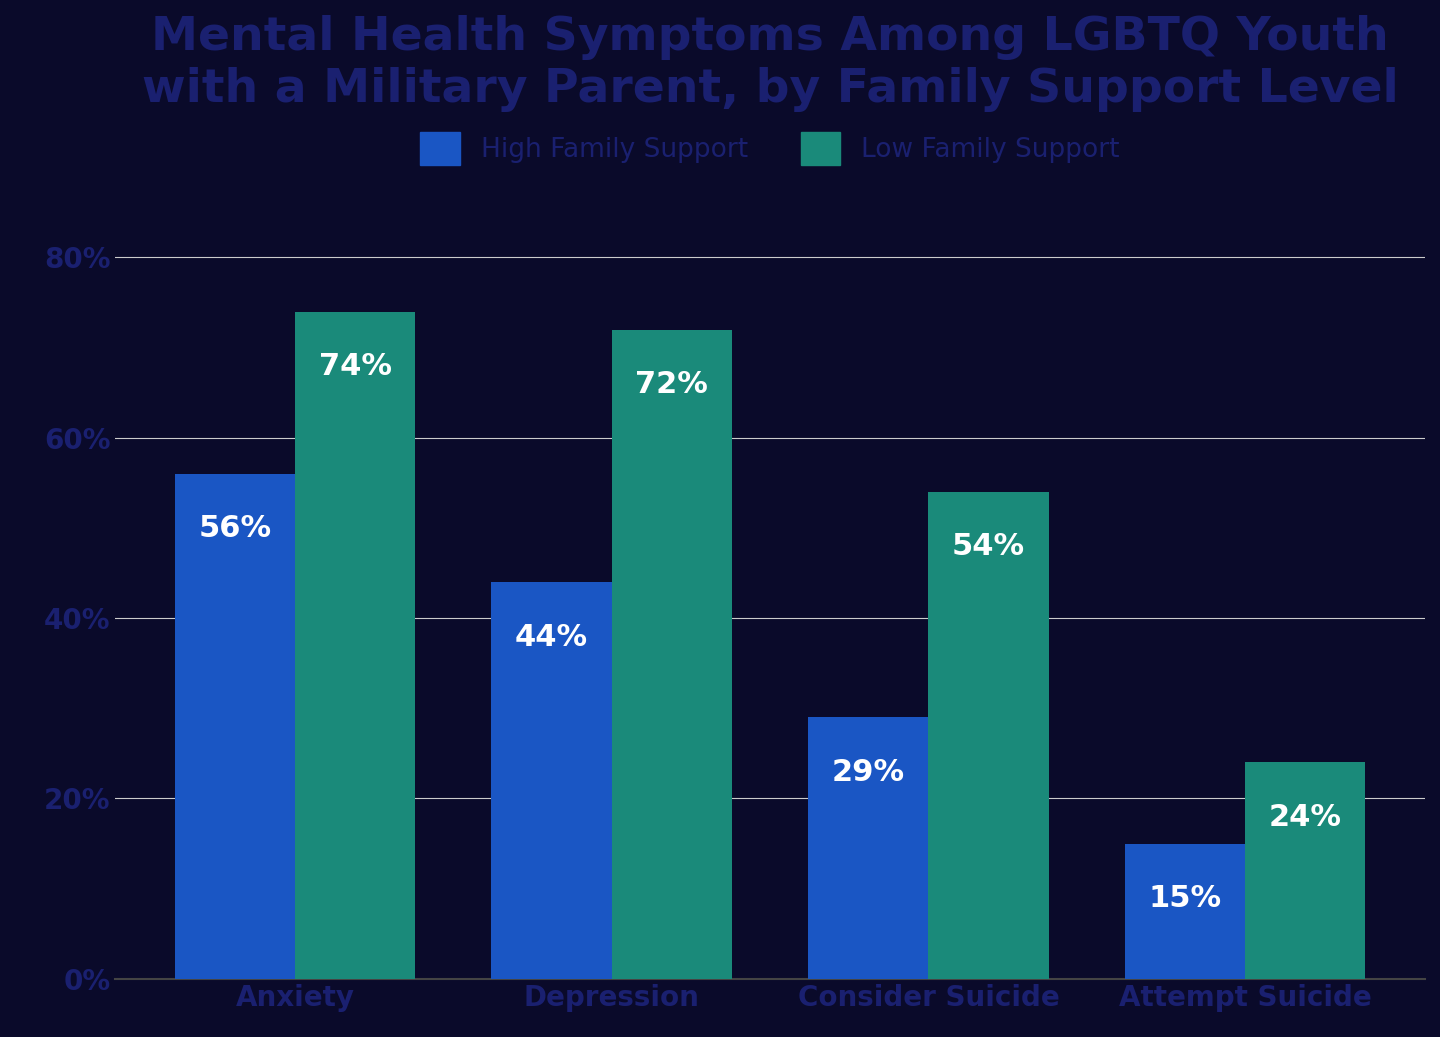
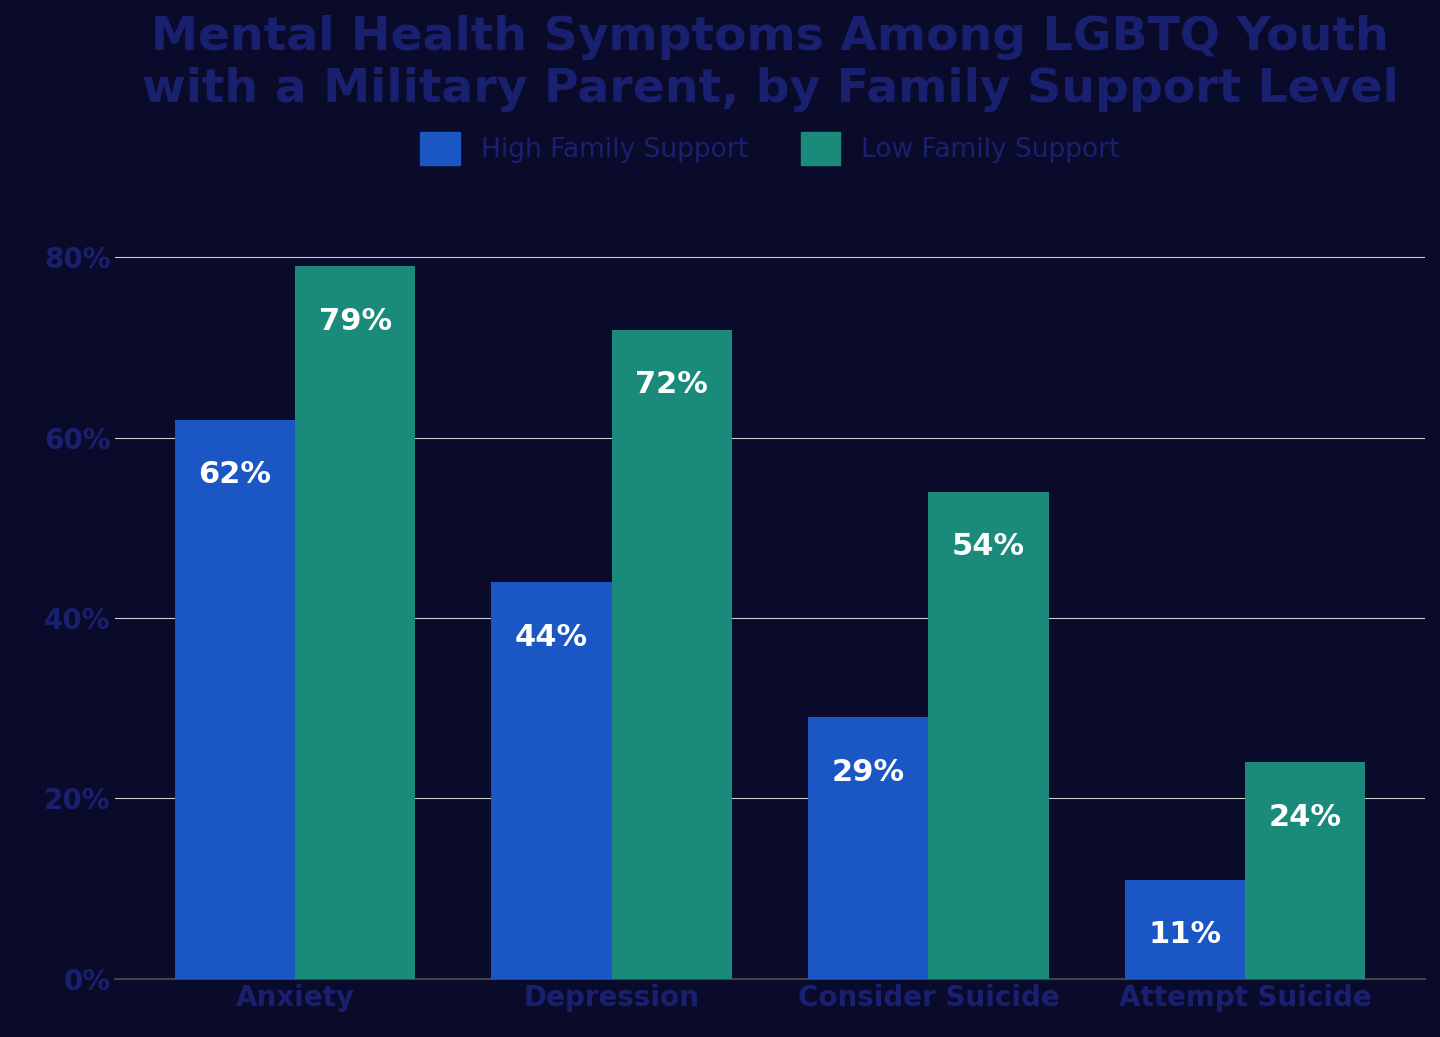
High Family Support/Anxiety: 56% -> 62%
Low Family Support/Anxiety: 74% -> 79%
High Family Support/Attempt Suicide: 15% -> 11%
